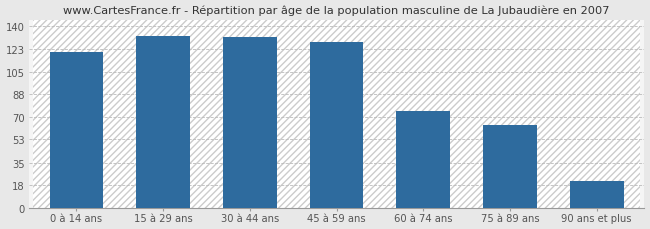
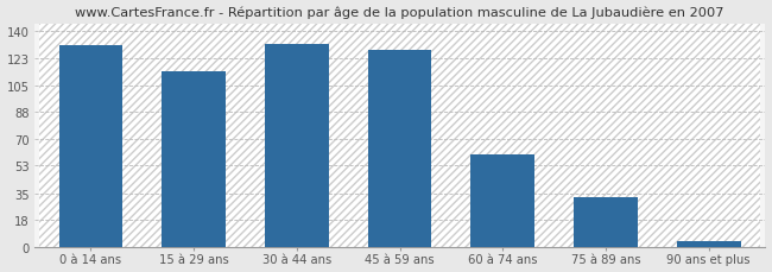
0 à 14 ans: 120 -> 131
15 à 29 ans: 133 -> 114
60 à 74 ans: 75 -> 60
75 à 89 ans: 64 -> 32
90 ans et plus: 21 -> 4
